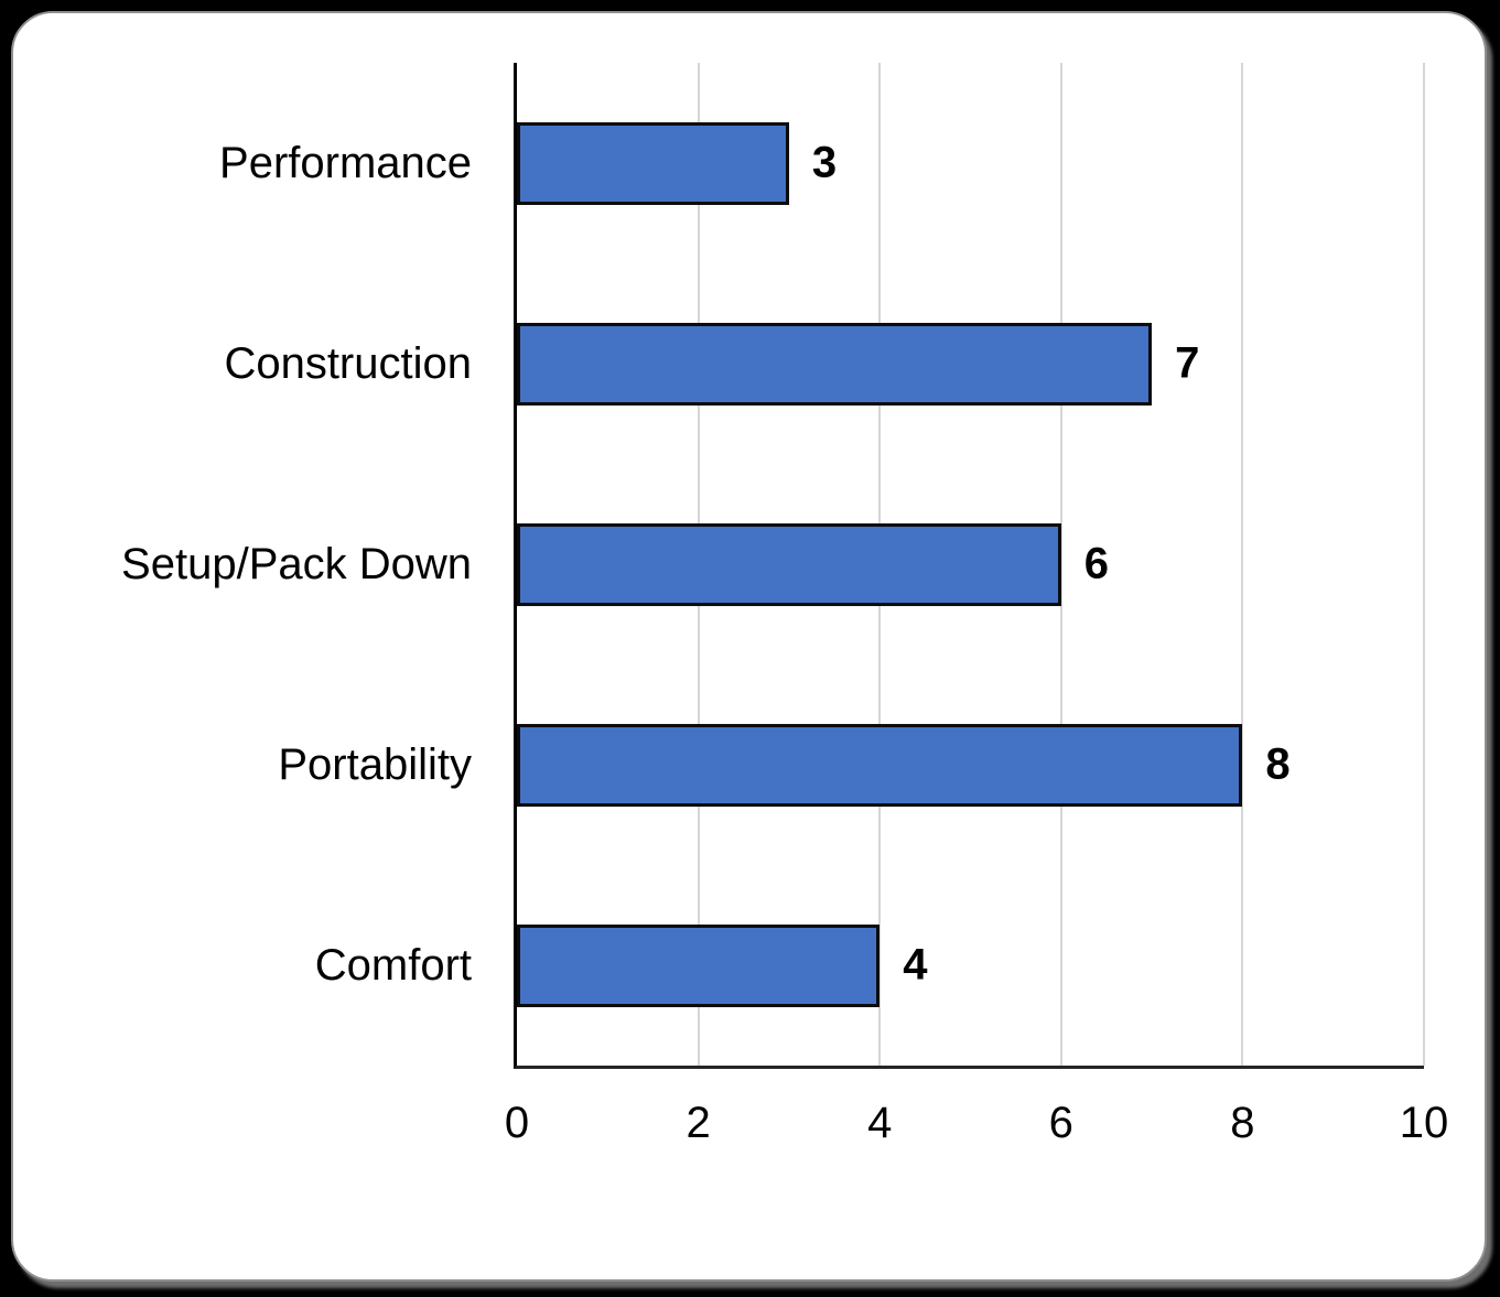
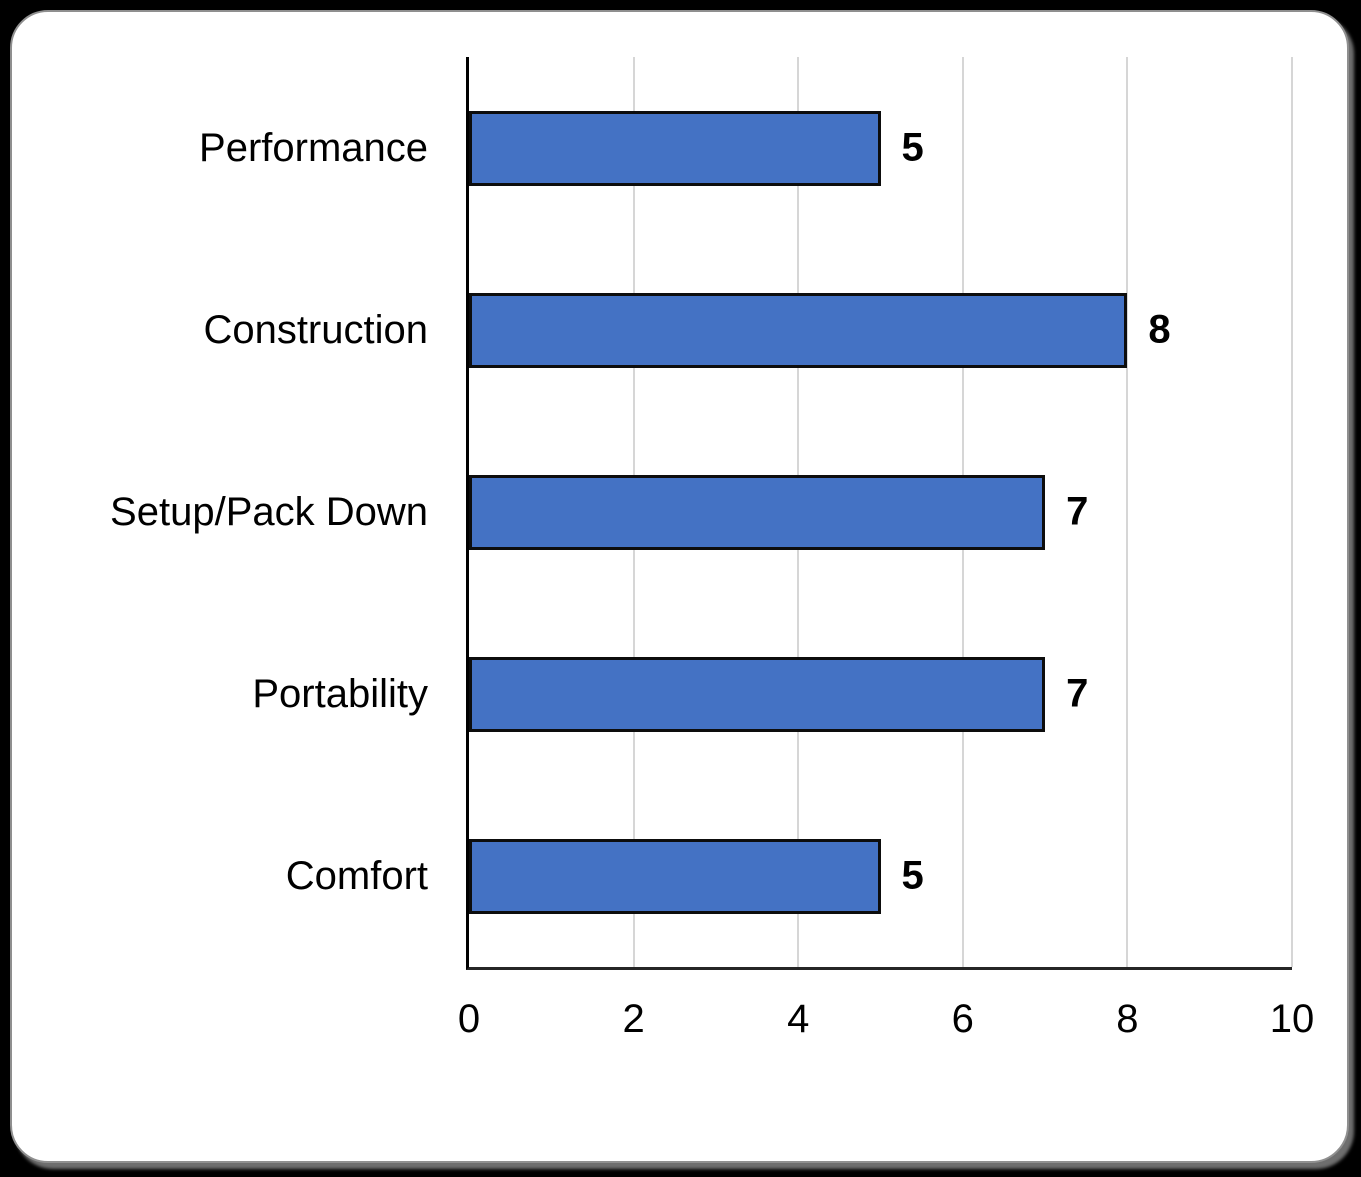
Performance: 3 -> 5
Construction: 7 -> 8
Setup/Pack Down: 6 -> 7
Portability: 8 -> 7
Comfort: 4 -> 5
